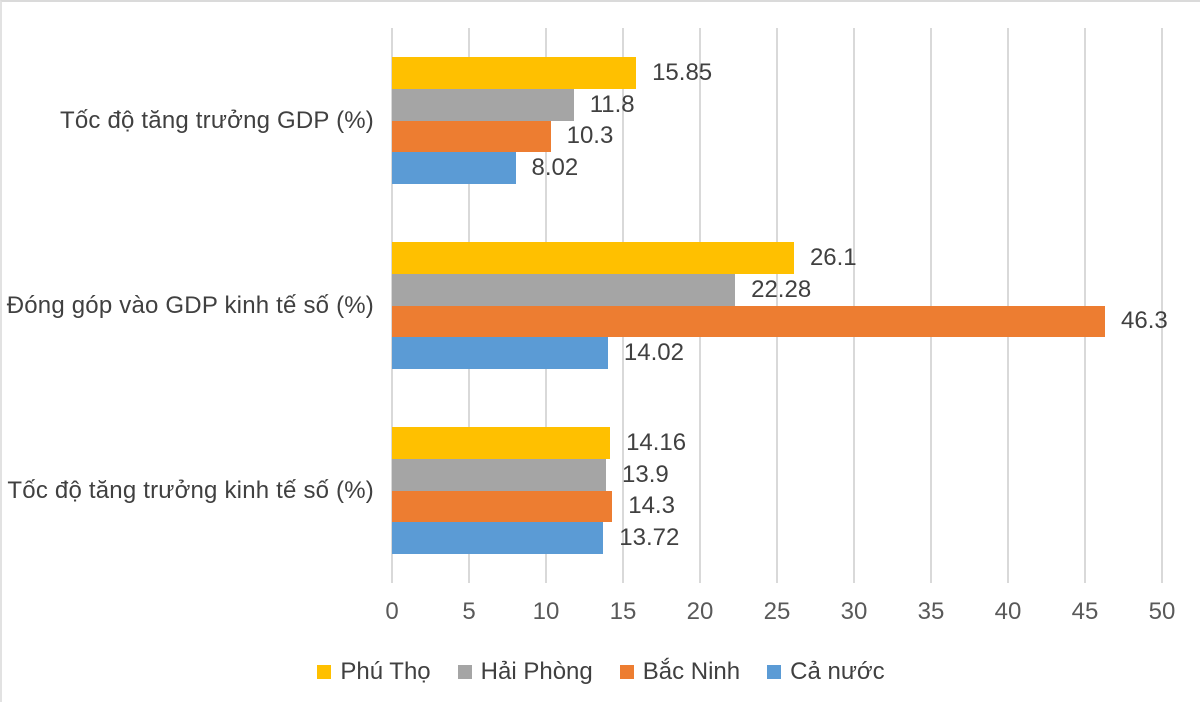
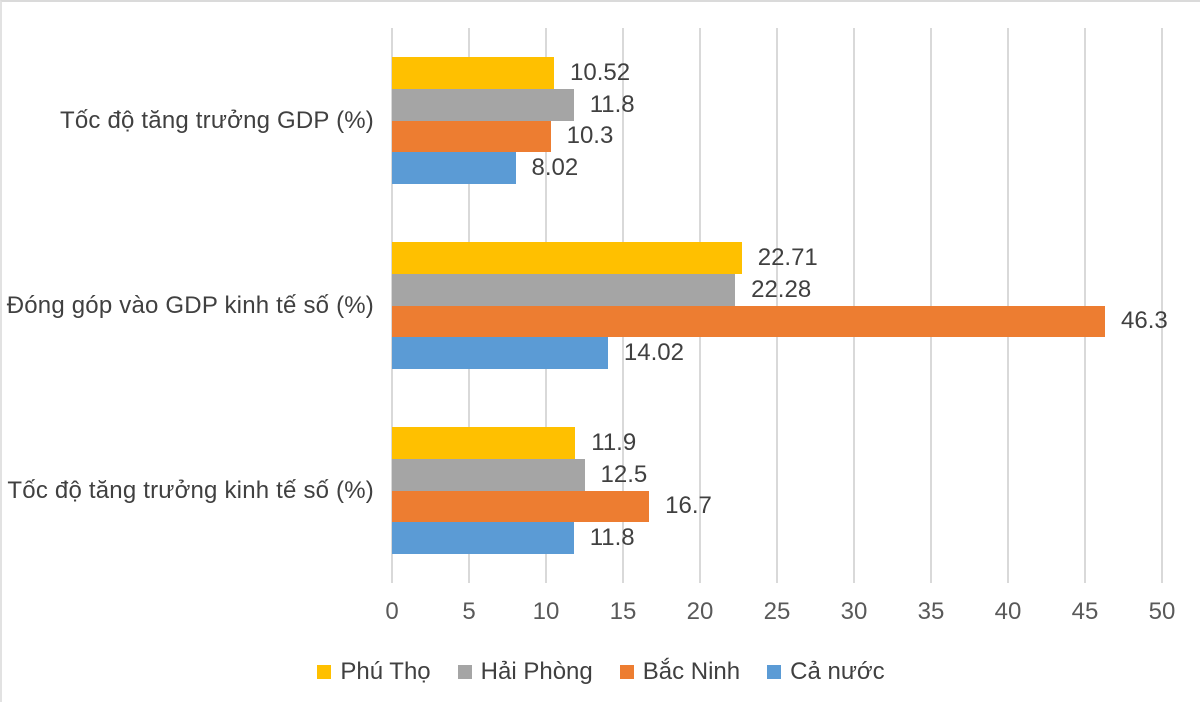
Phú Thọ/Tốc độ tăng trưởng GDP (%): 15.85 -> 10.52
Phú Thọ/Đóng góp vào GDP kinh tế số (%): 26.1 -> 22.71
Phú Thọ/Tốc độ tăng trưởng kinh tế số (%): 14.16 -> 11.9
Hải Phòng/Tốc độ tăng trưởng kinh tế số (%): 13.9 -> 12.5
Bắc Ninh/Tốc độ tăng trưởng kinh tế số (%): 14.3 -> 16.7
Cả nước/Tốc độ tăng trưởng kinh tế số (%): 13.72 -> 11.8
